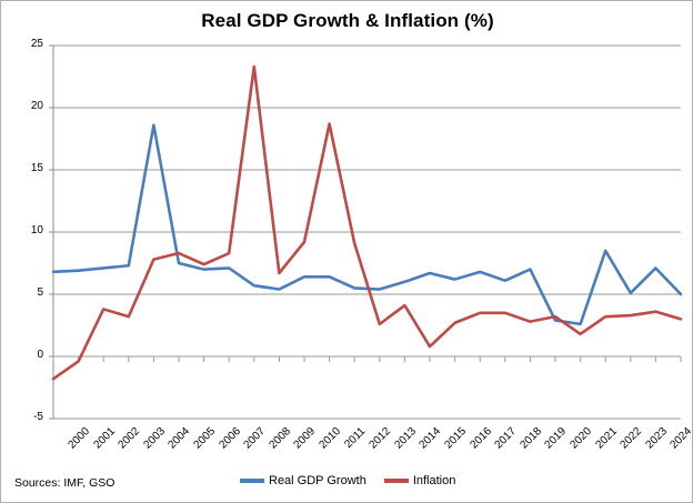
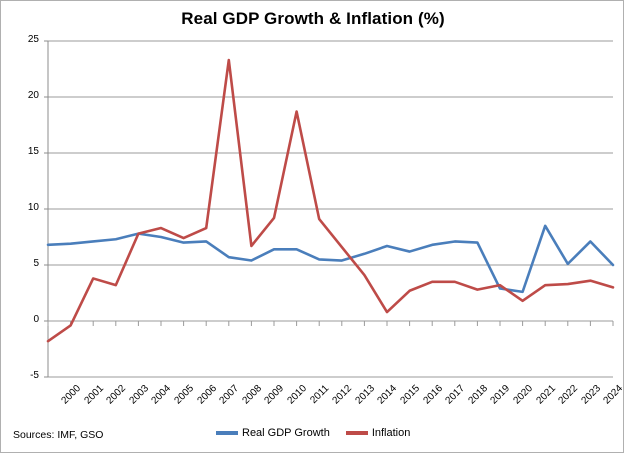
Real GDP Growth/2004: 18.6 -> 7.8
Inflation/2013: 2.6 -> 6.6
Real GDP Growth/2018: 6.1 -> 7.1
